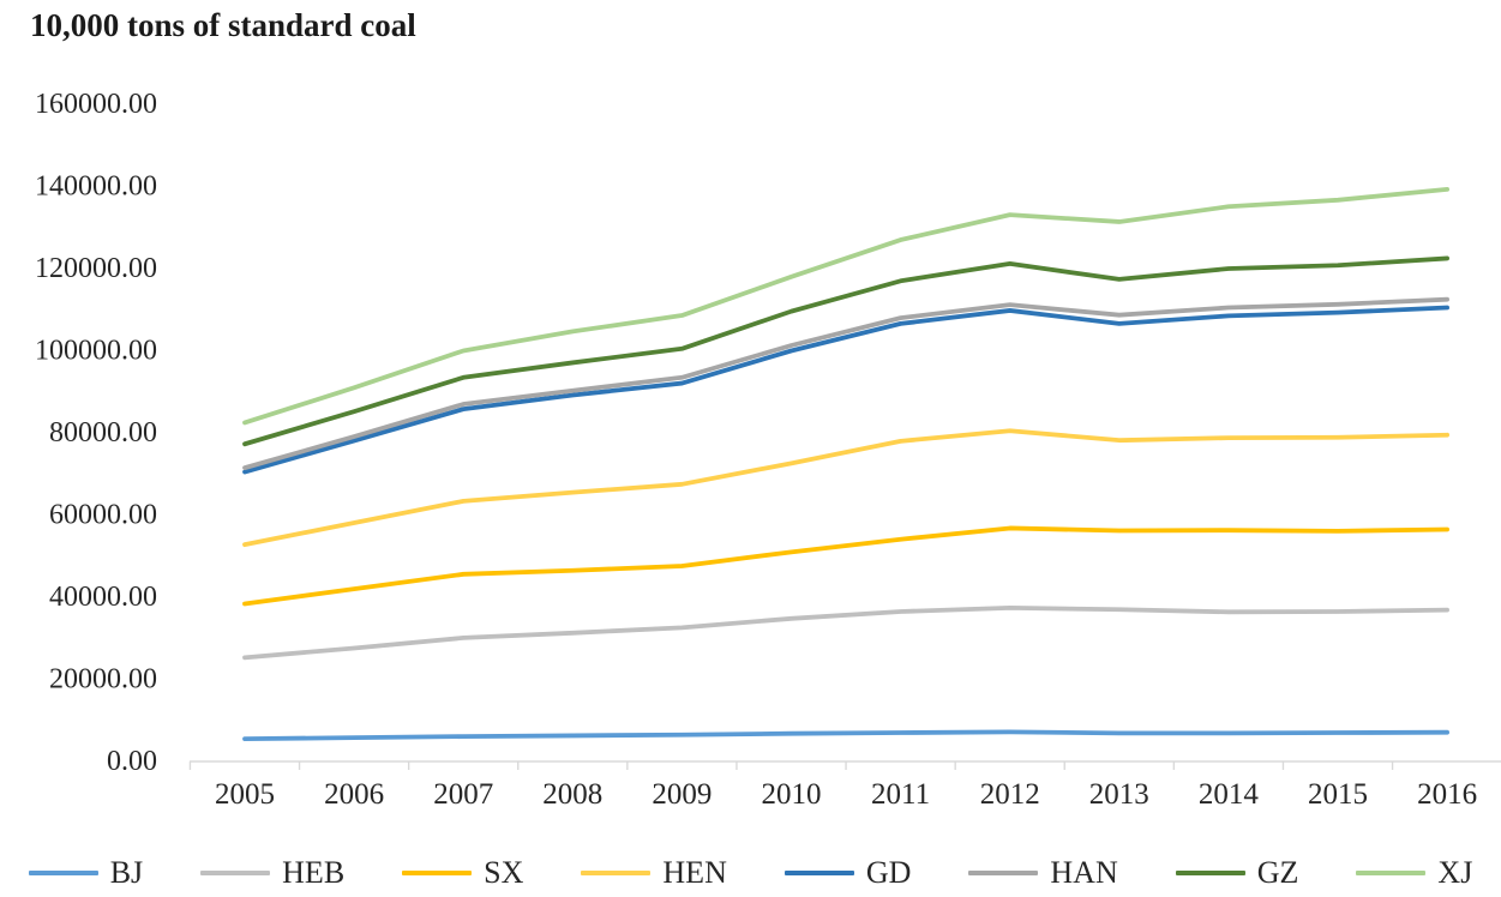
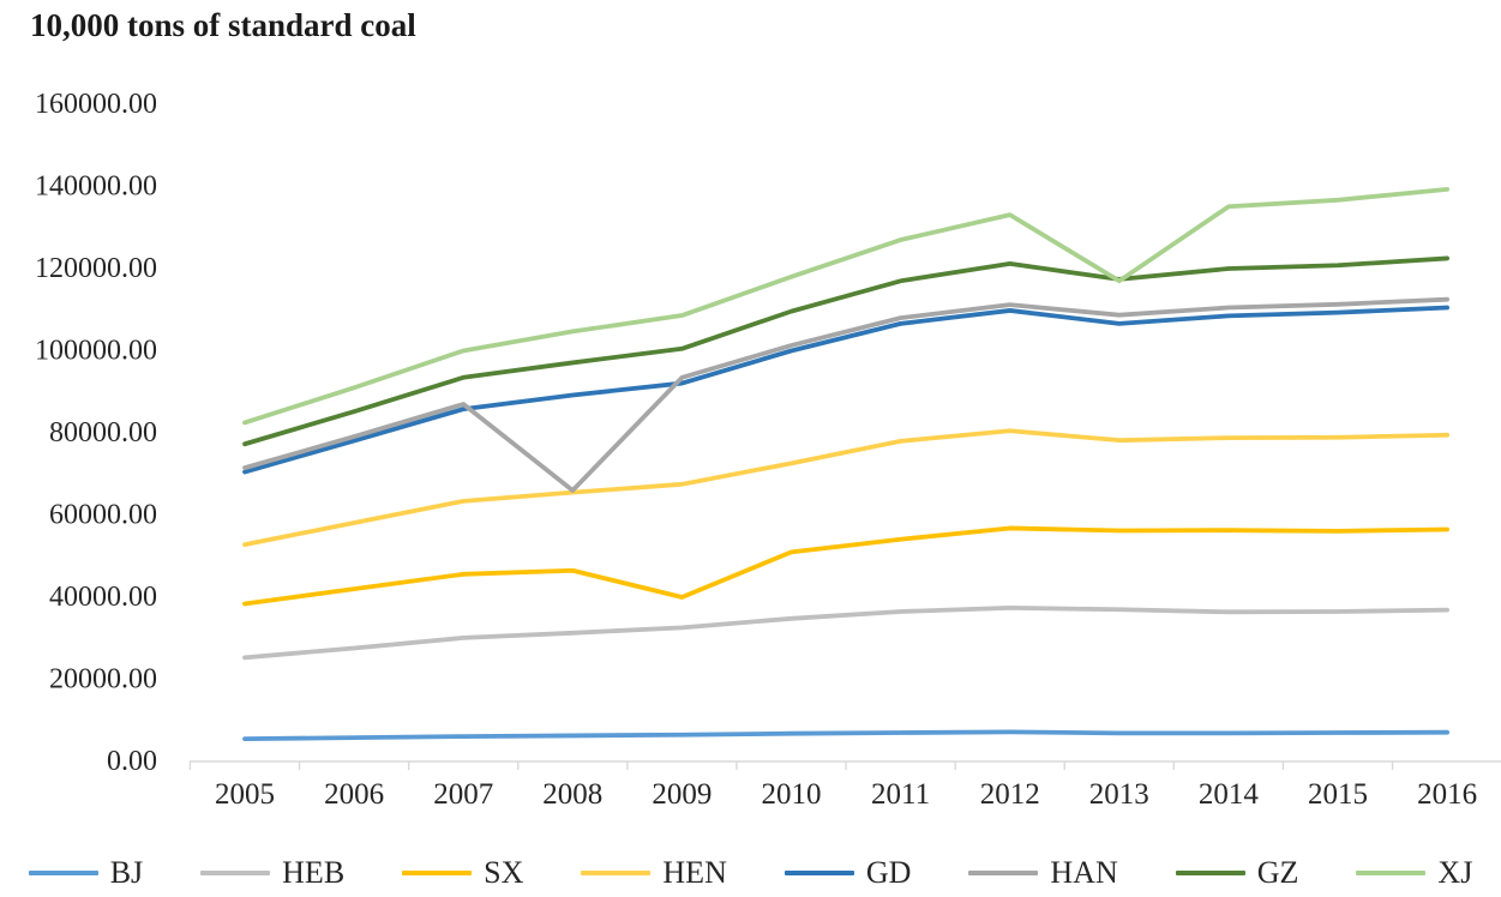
HAN/2008: 90000 -> 66000
SX/2009: 48000 -> 40000
XJ/2013: 131000 -> 117000
